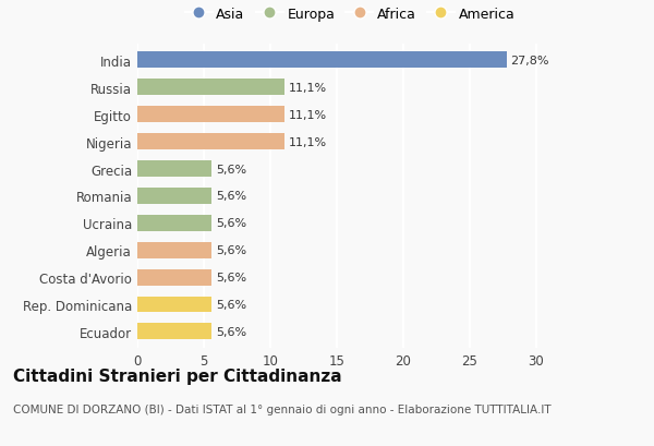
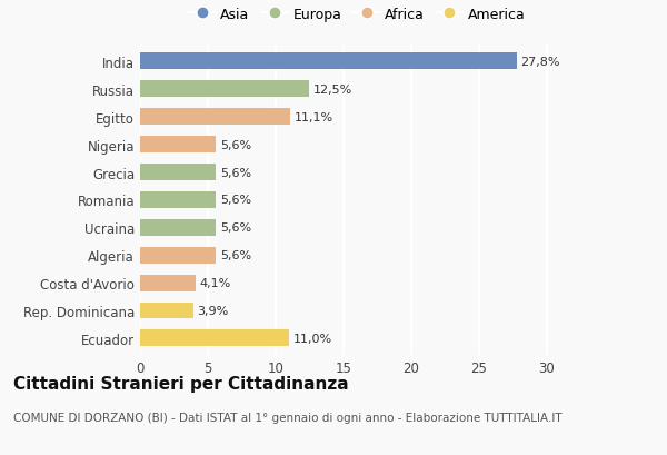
Russia: 11,1% -> 12,5%
Nigeria: 11,1% -> 5,6%
Costa d'Avorio: 5,6% -> 4,1%
Rep. Dominicana: 5,6% -> 3,9%
Ecuador: 5,6% -> 11,0%
